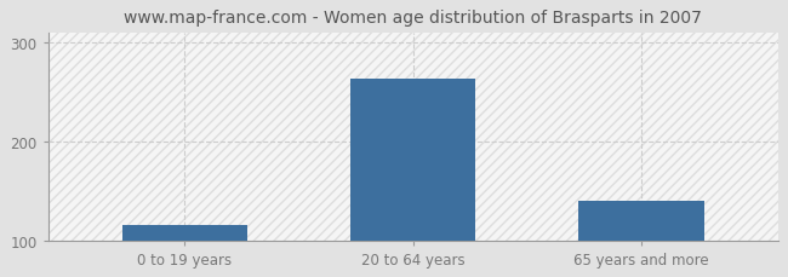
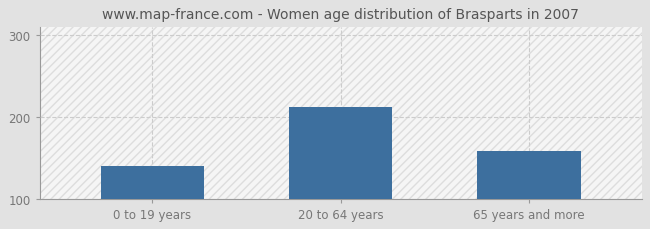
0 to 19 years: 115 -> 140
20 to 64 years: 263 -> 212
65 years and more: 140 -> 158
